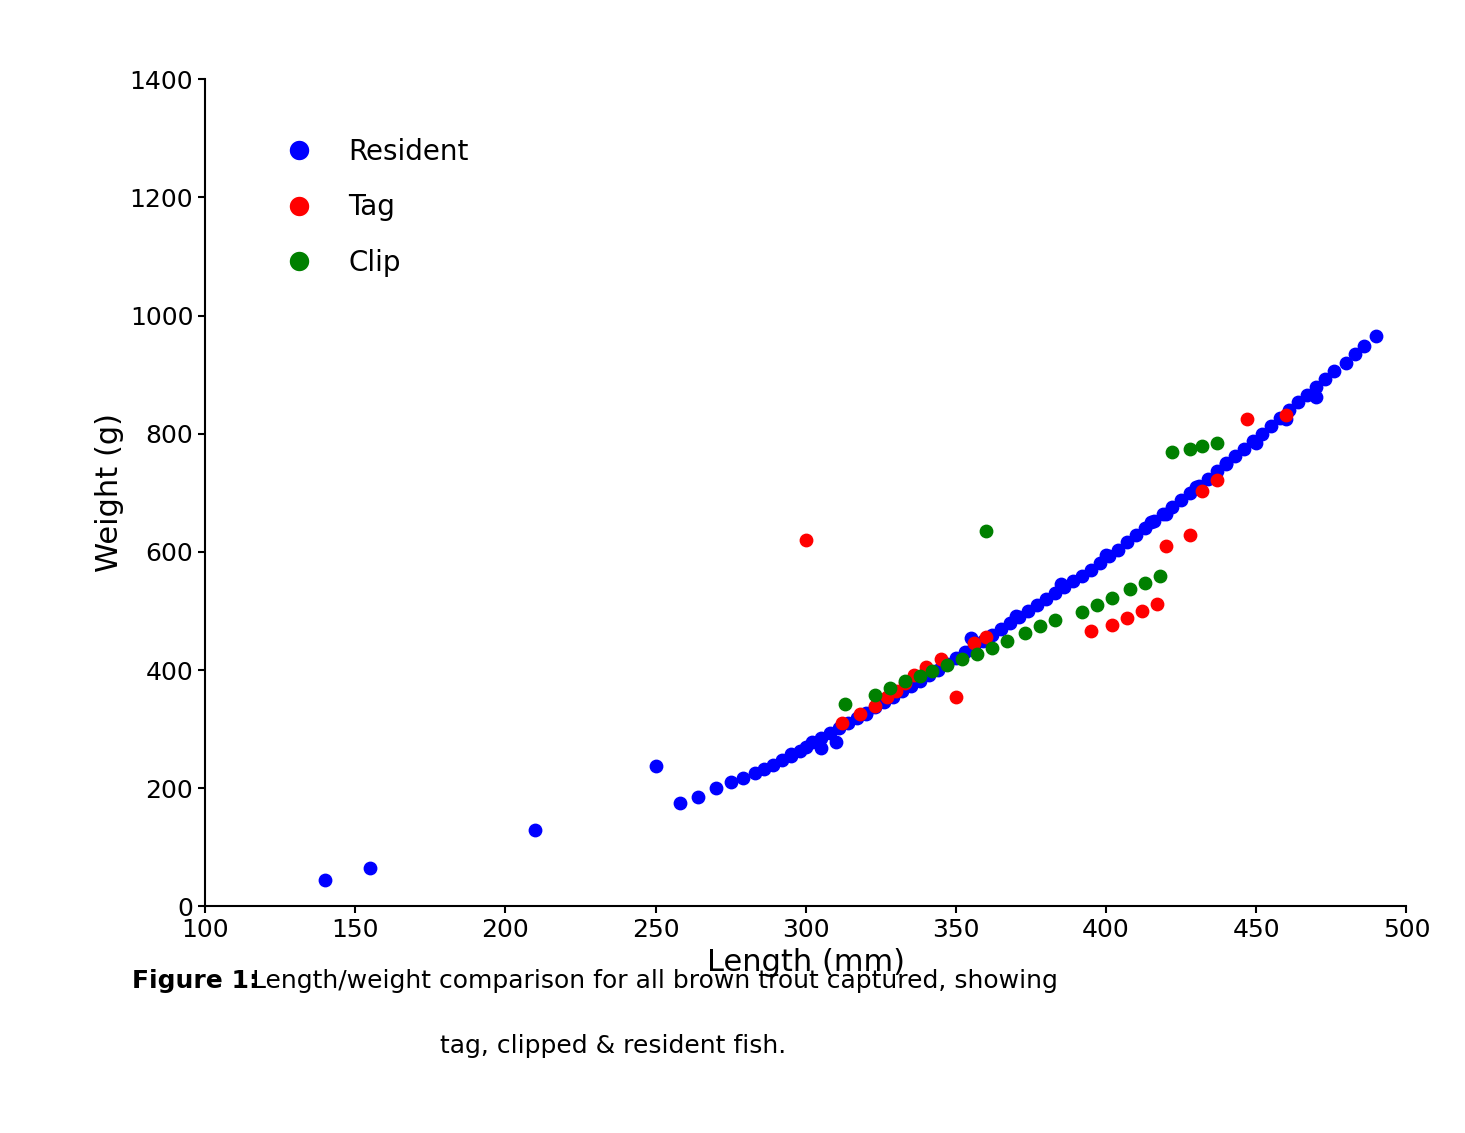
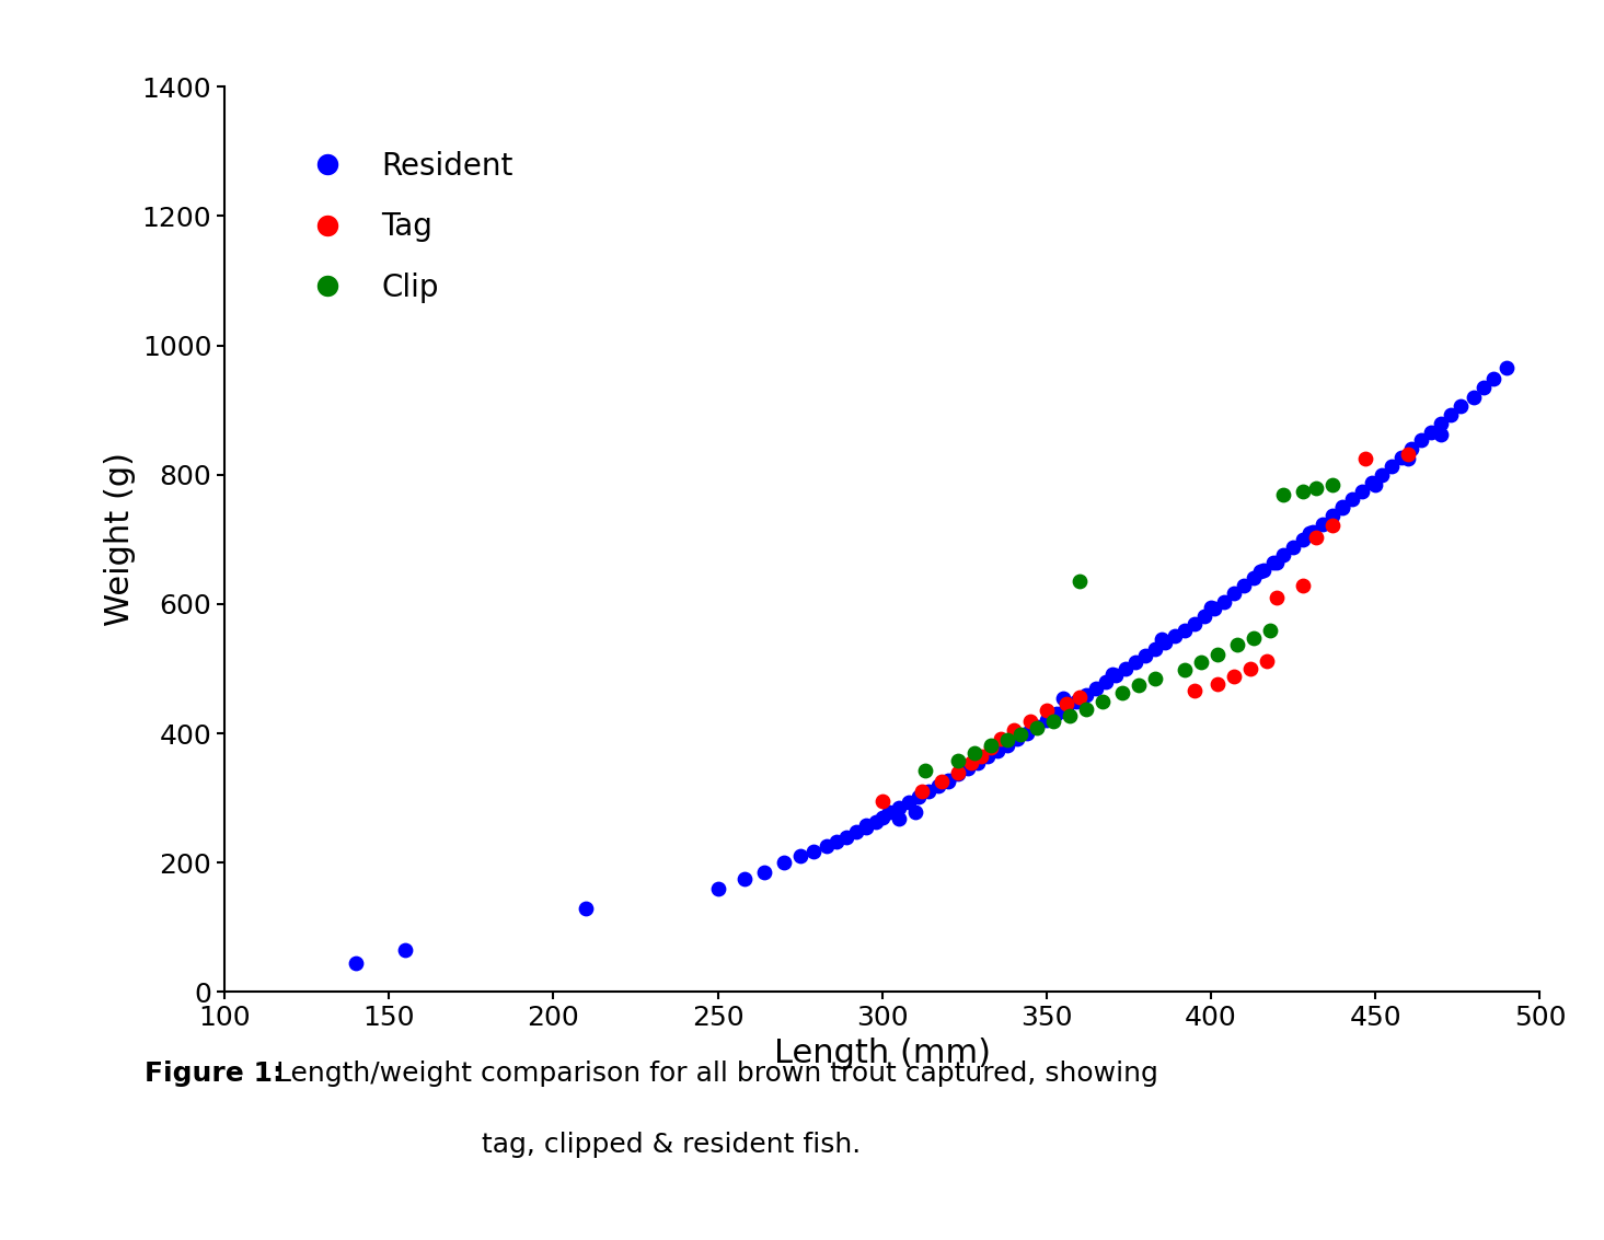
Resident/250: 238 -> 160
Tag/300: 620 -> 295
Tag/350: 354 -> 435
